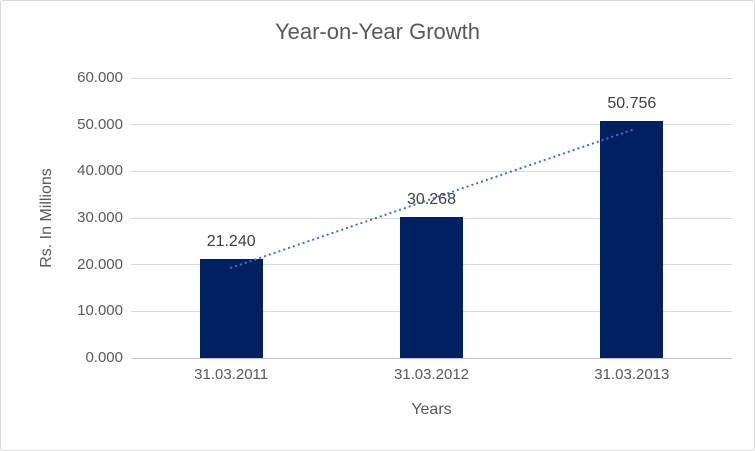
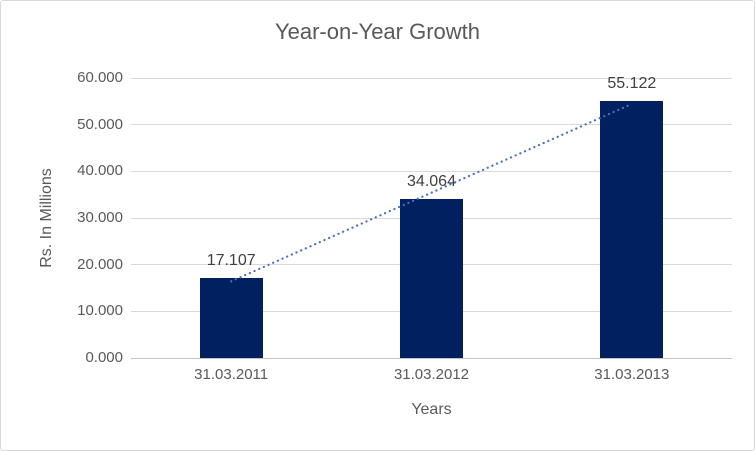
31.03.2011: 21.240 -> 17.107
31.03.2012: 30.268 -> 34.064
31.03.2013: 50.756 -> 55.122
